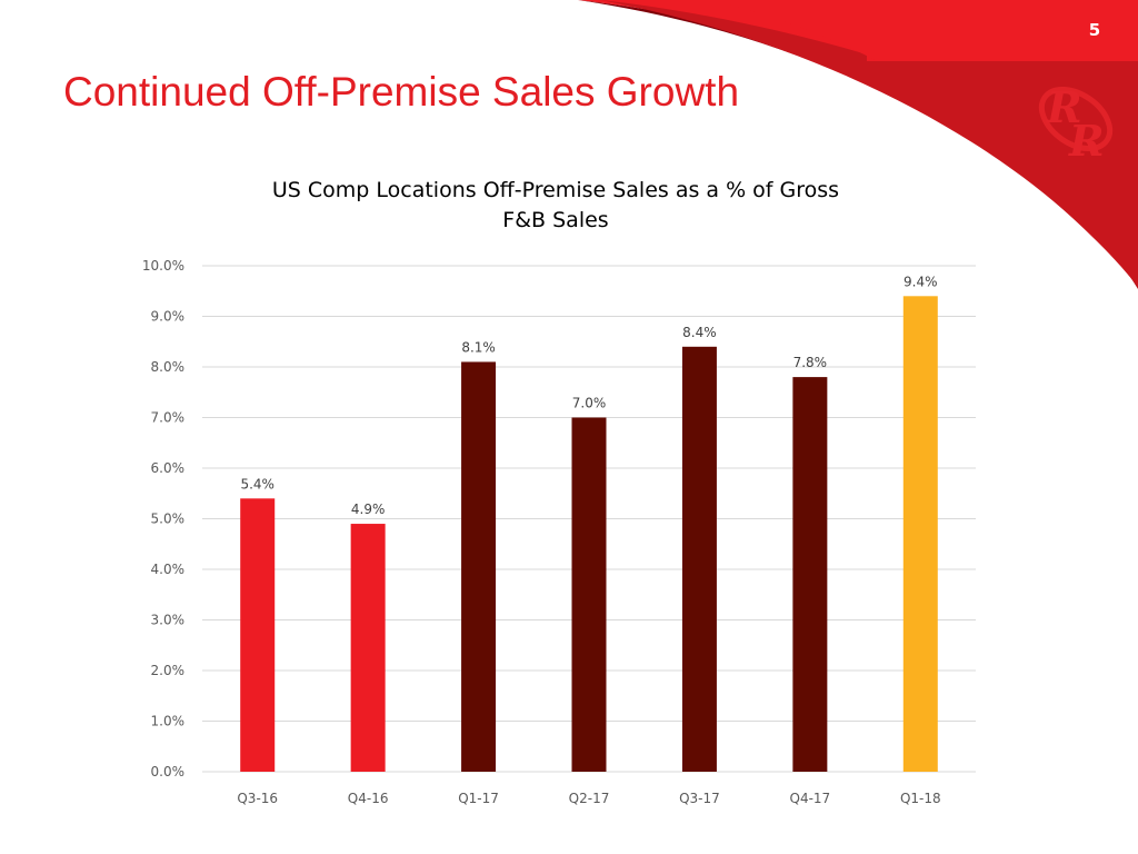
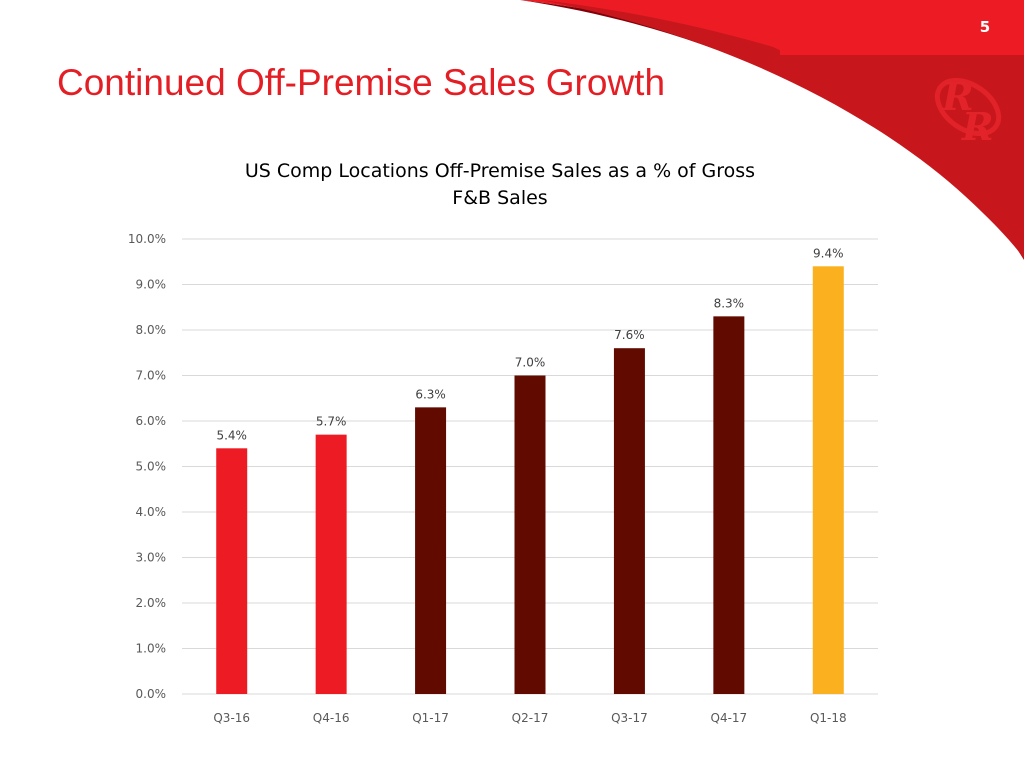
Q4-16: 4.9% -> 5.7%
Q1-17: 8.1% -> 6.3%
Q3-17: 8.4% -> 7.6%
Q4-17: 7.8% -> 8.3%
